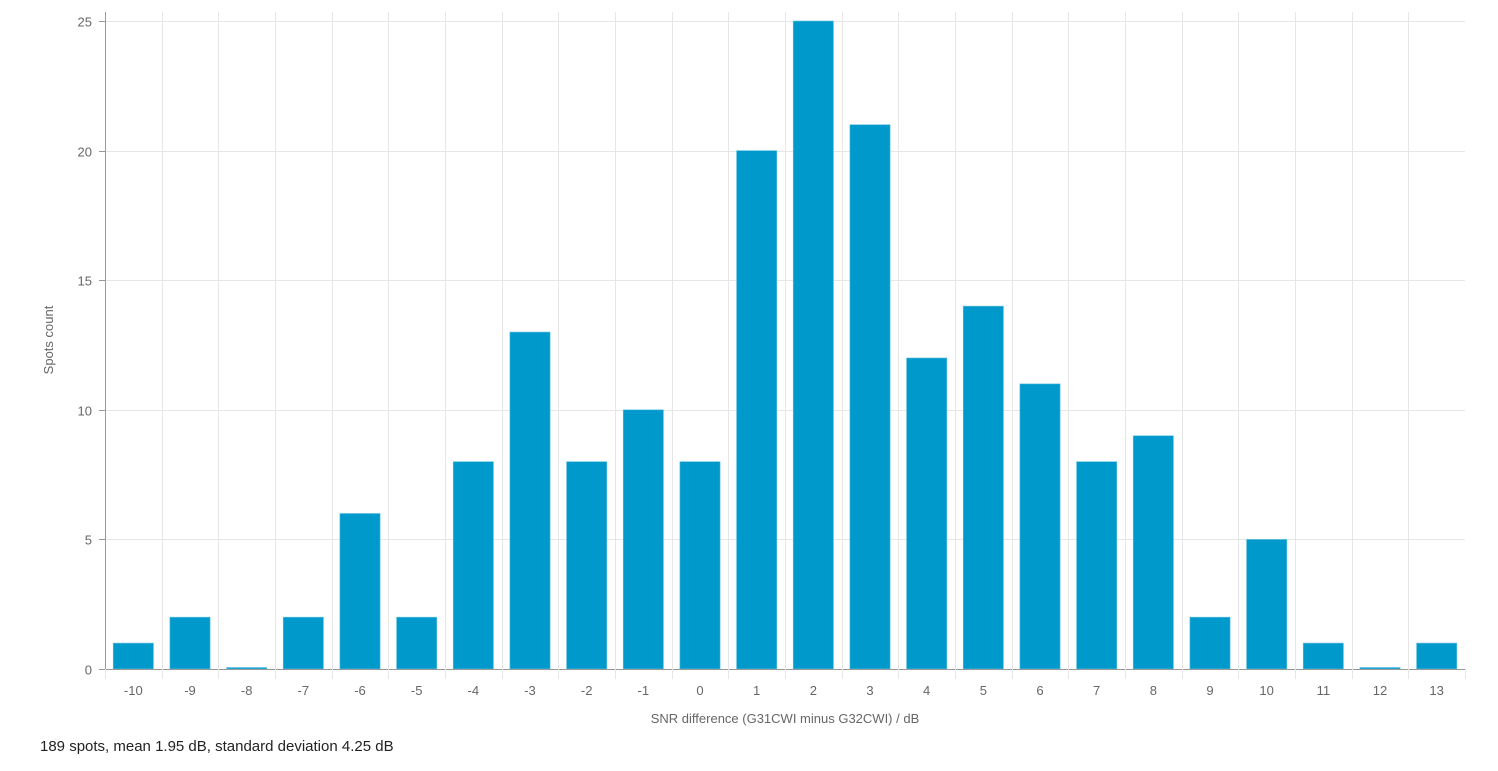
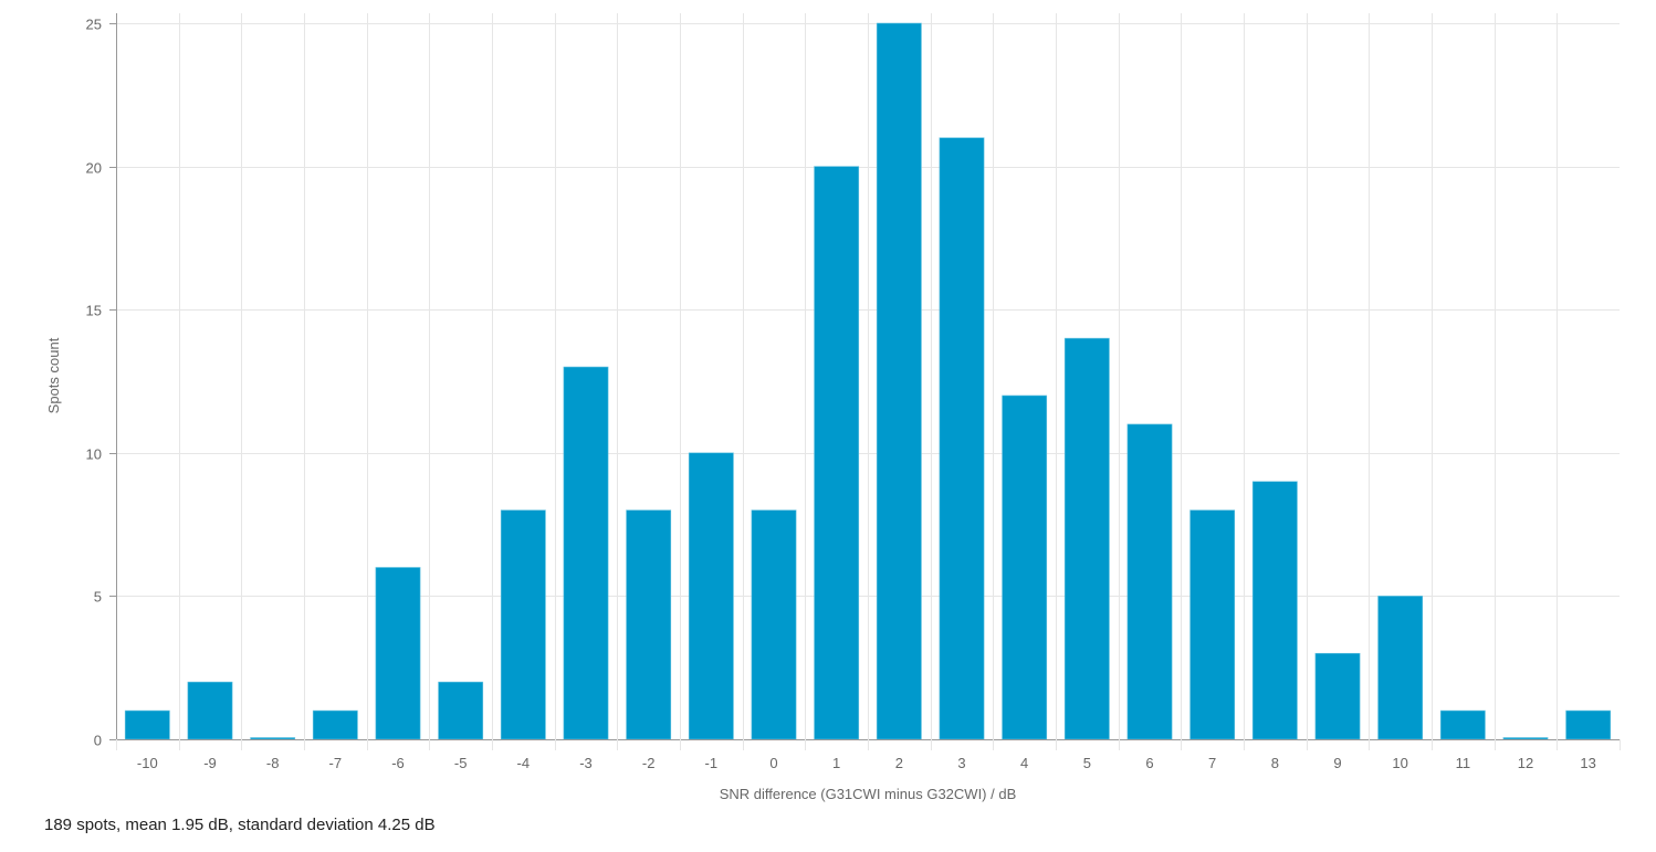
-7: 2 -> 1
9: 2 -> 3
